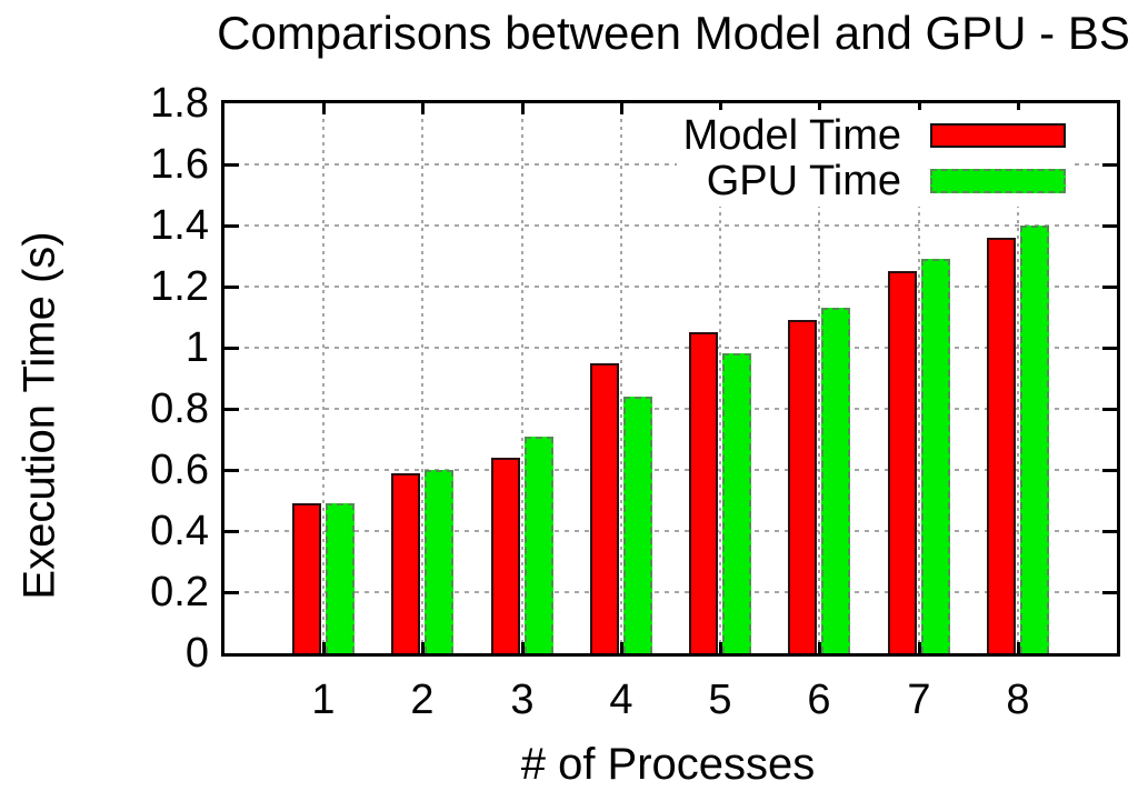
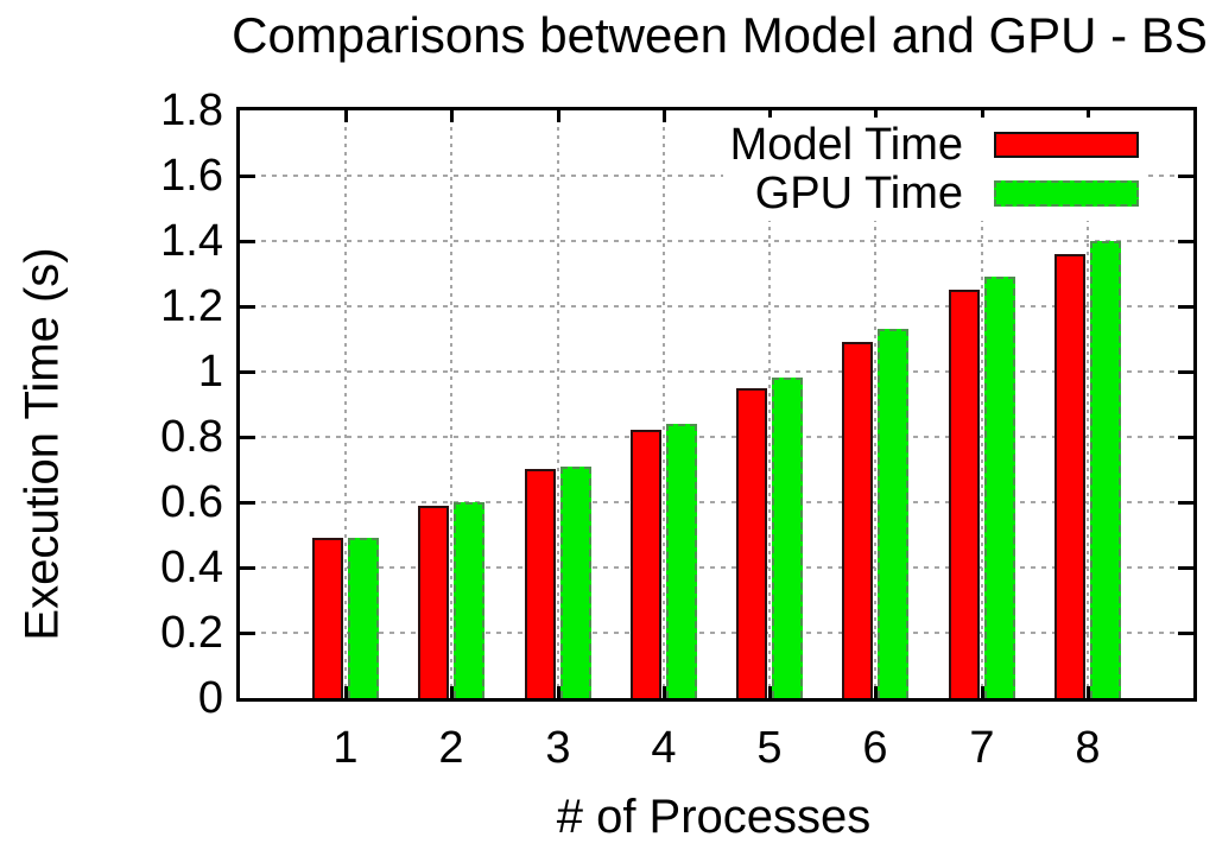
Model Time/3: 0.64 -> 0.70
Model Time/4: 0.95 -> 0.82
Model Time/5: 1.05 -> 0.95
